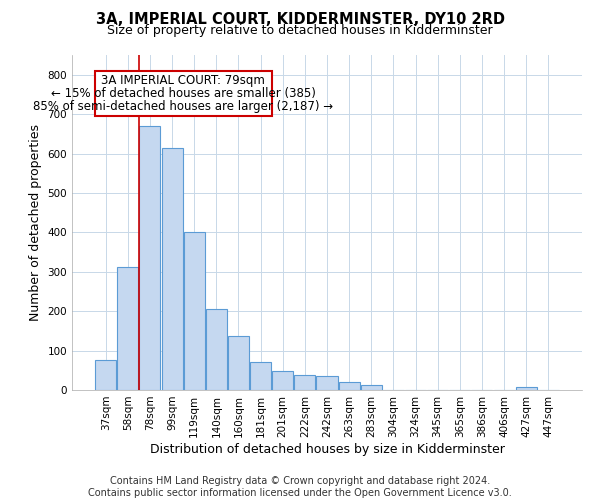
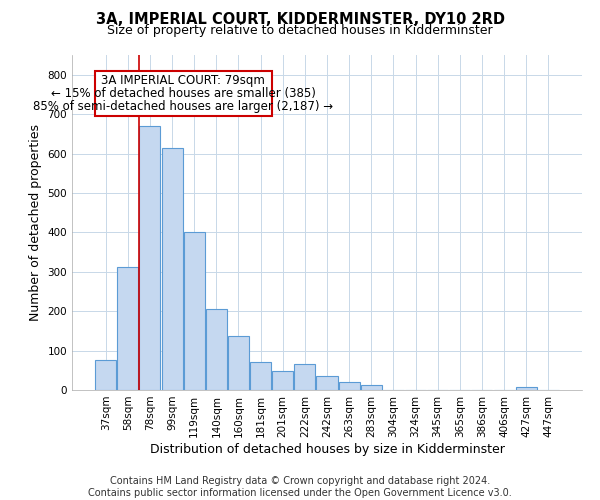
222sqm: 37 -> 65
